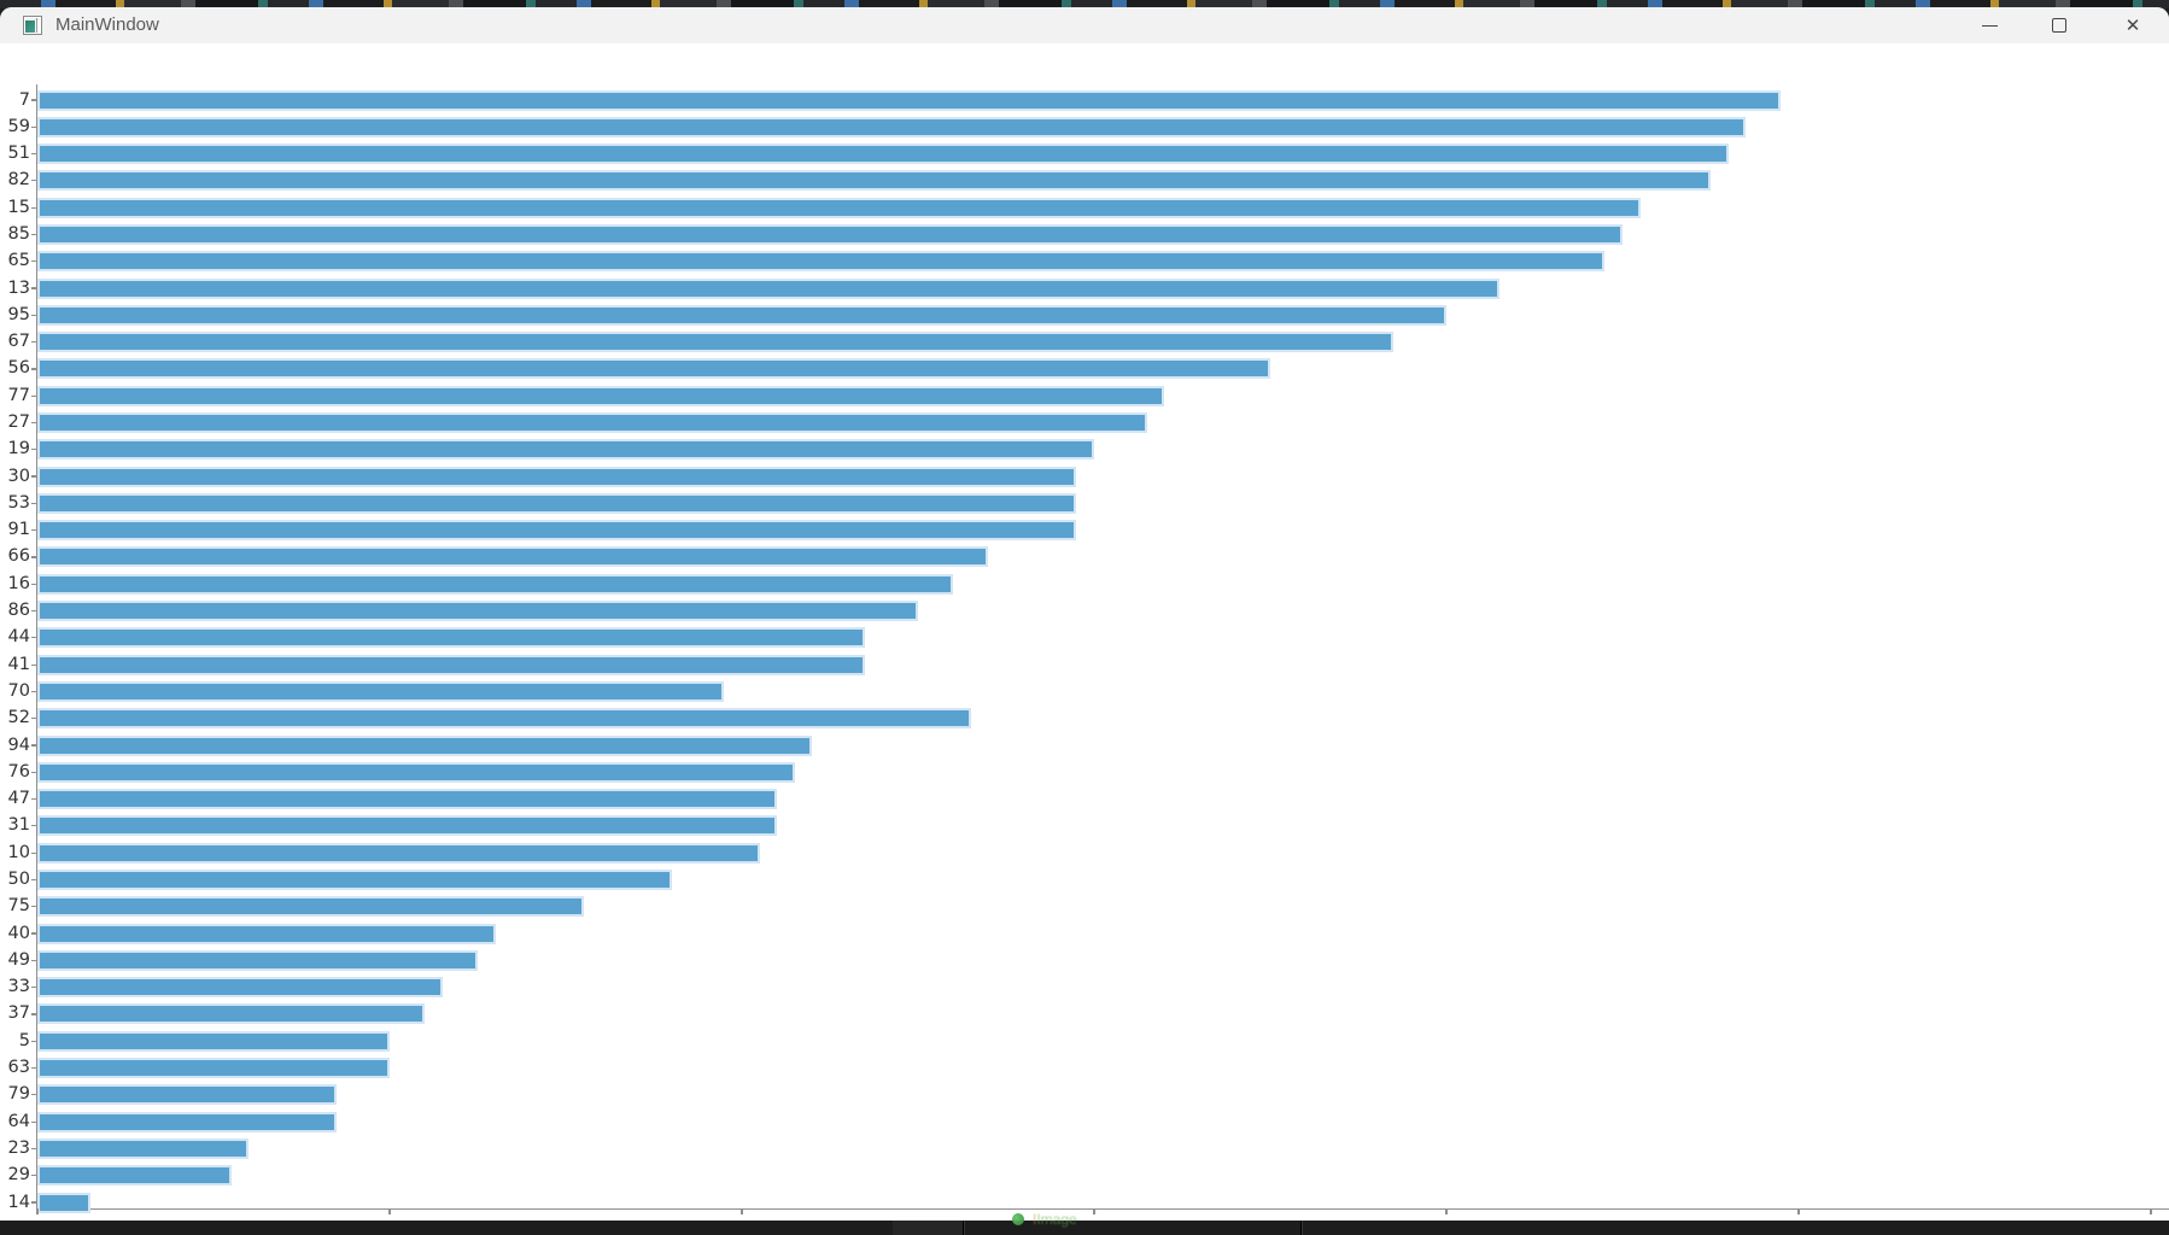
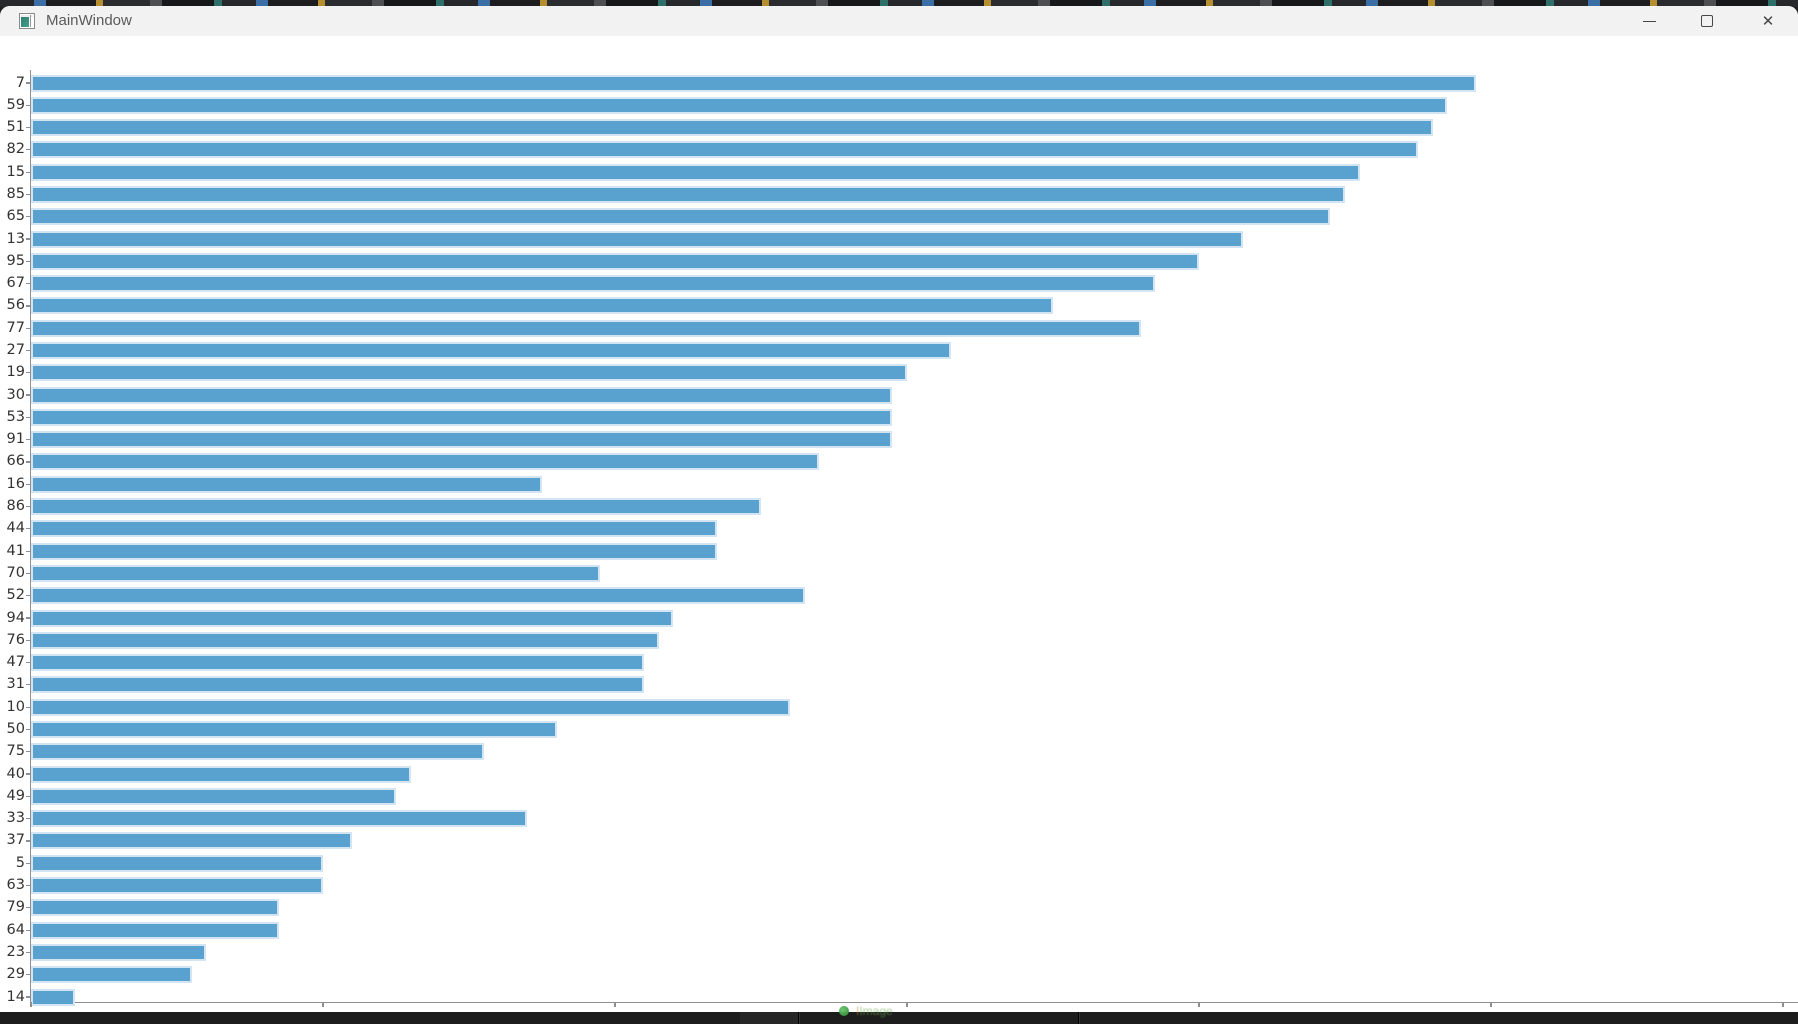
77: 64 -> 76
16: 52 -> 35
10: 41 -> 52
33: 23 -> 34
